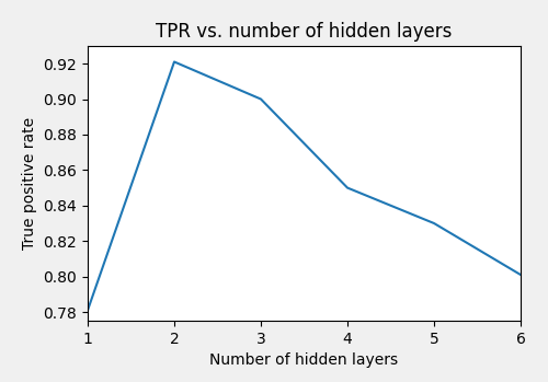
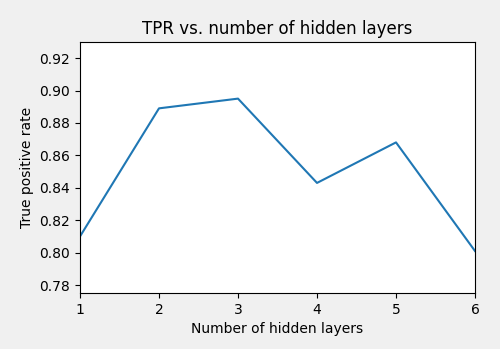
1: 0.781 -> 0.810
2: 0.921 -> 0.889
3: 0.900 -> 0.895
4: 0.850 -> 0.843
5: 0.830 -> 0.868
